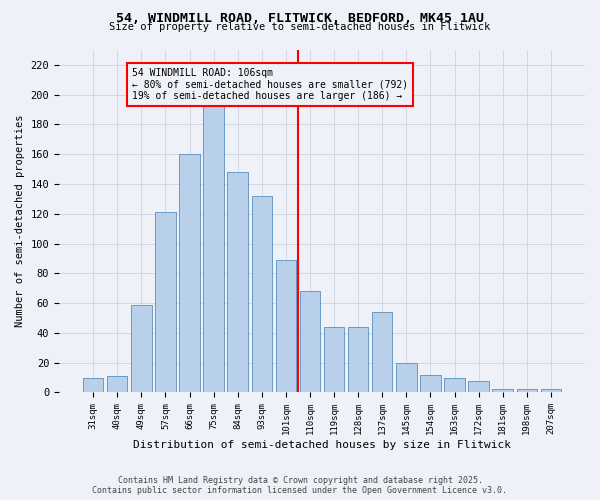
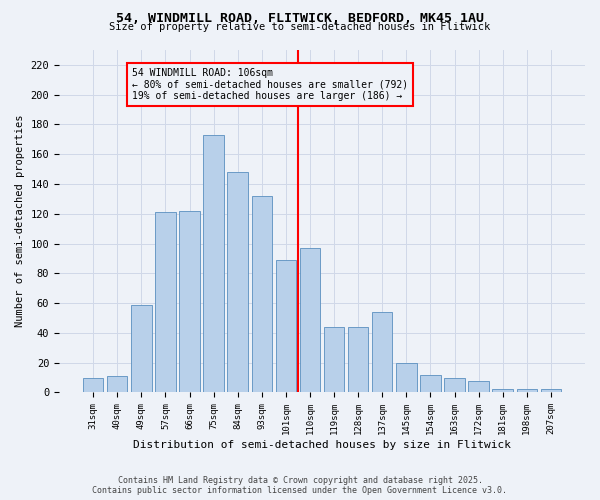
66sqm: 160 -> 122
75sqm: 193 -> 173
110sqm: 68 -> 97
